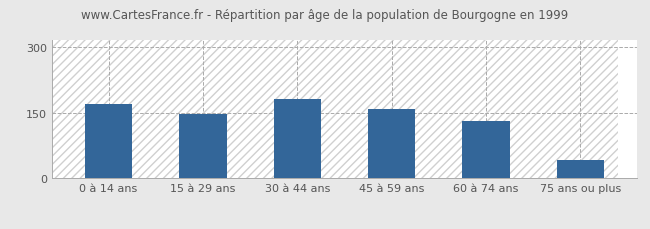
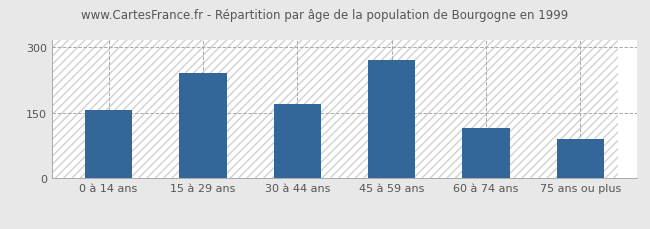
0 à 14 ans: 170 -> 155
15 à 29 ans: 146 -> 240
30 à 44 ans: 182 -> 170
45 à 59 ans: 159 -> 270
60 à 74 ans: 130 -> 115
75 ans ou plus: 42 -> 90
